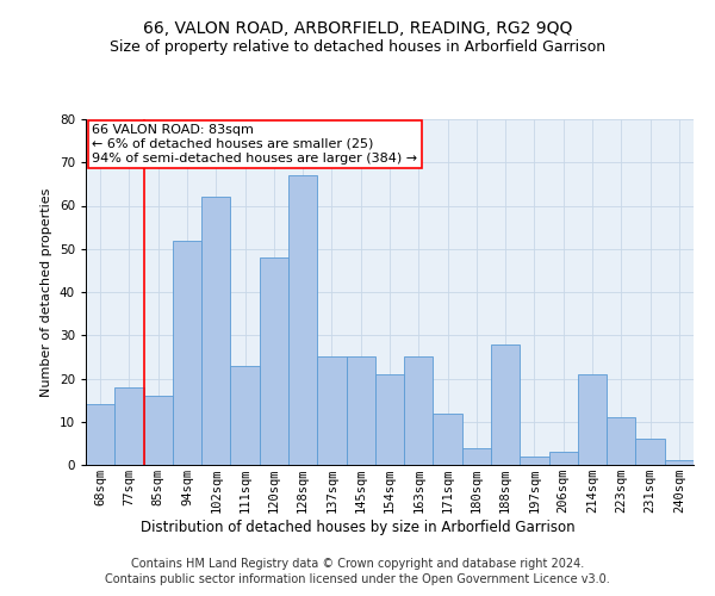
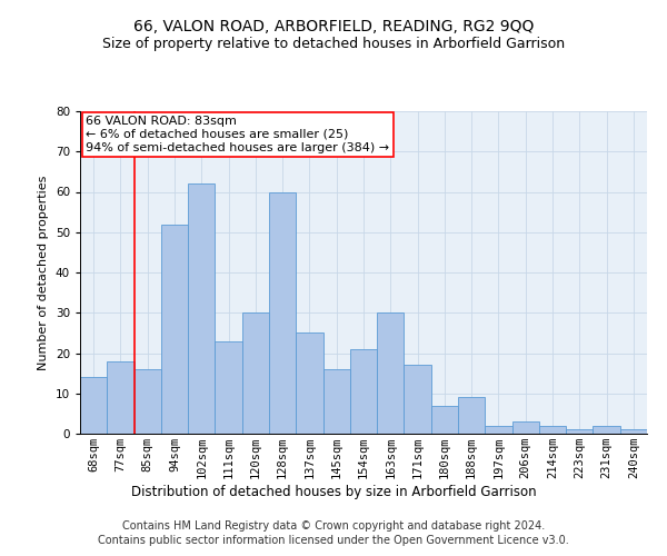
120sqm: 48 -> 30
128sqm: 67 -> 60
145sqm: 25 -> 16
163sqm: 25 -> 30
171sqm: 12 -> 17
180sqm: 4 -> 7
188sqm: 28 -> 9
214sqm: 21 -> 2
223sqm: 11 -> 1
231sqm: 6 -> 2
